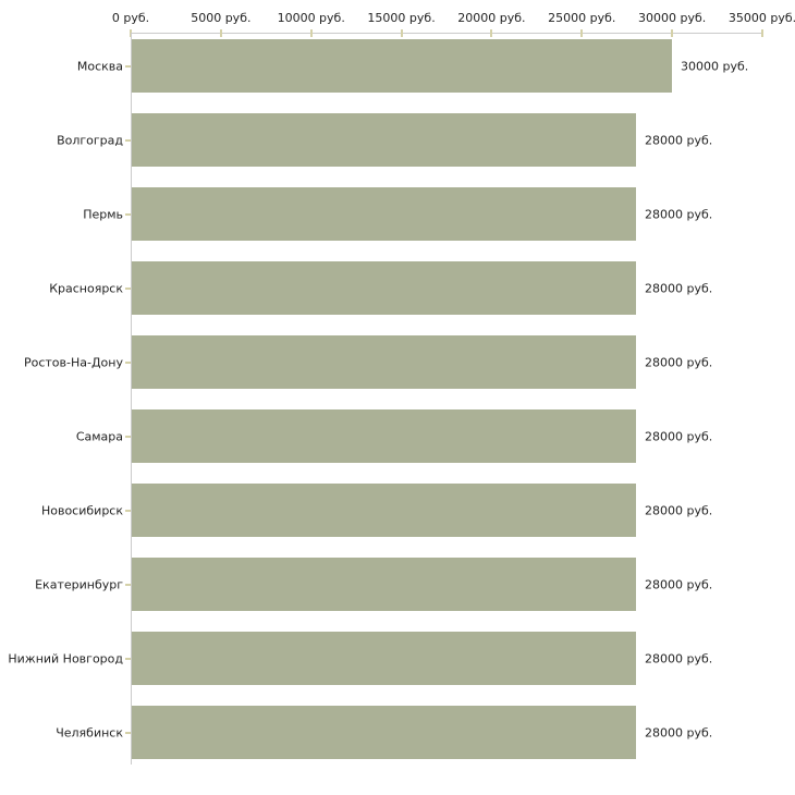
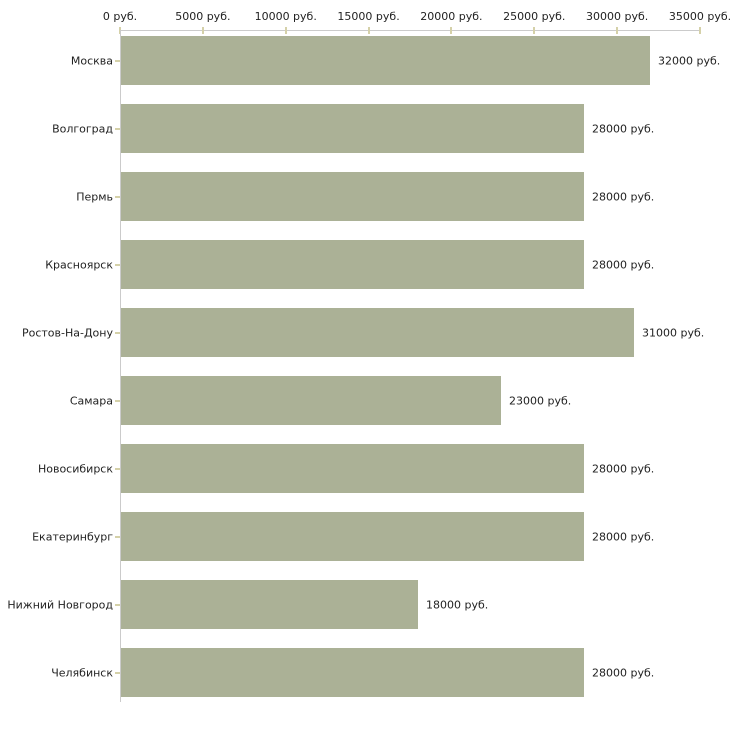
Москва: 30000 -> 32000
Ростов-На-Дону: 28000 -> 31000
Самара: 28000 -> 23000
Нижний Новгород: 28000 -> 18000
